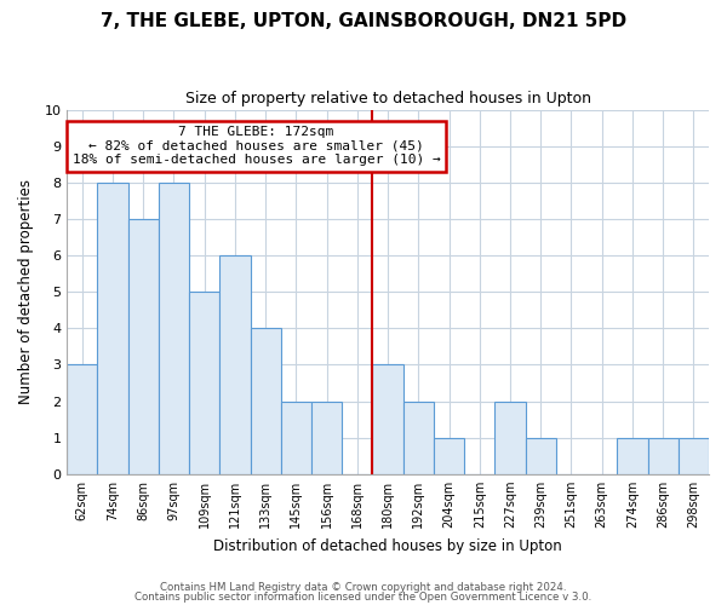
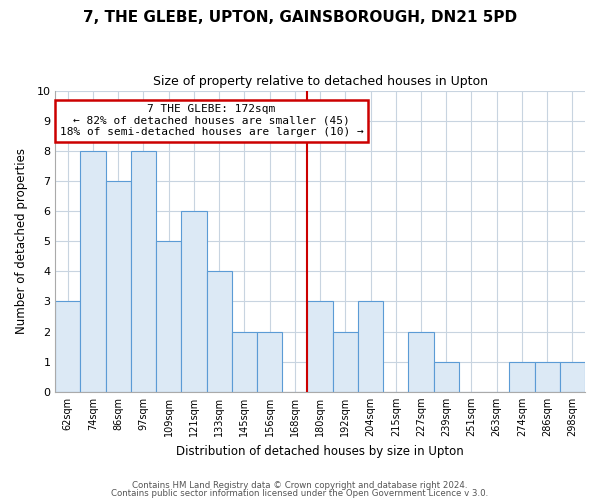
204sqm: 1 -> 3
